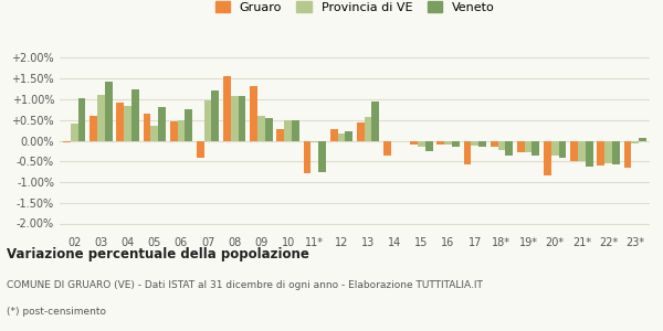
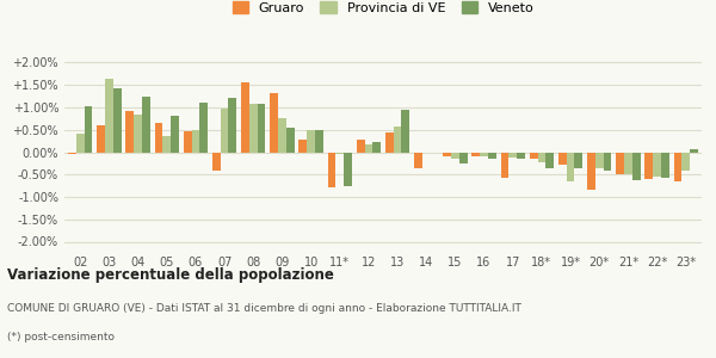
Provincia di VE/03: 1.10% -> 1.65%
Veneto/06: 0.76% -> 1.10%
Provincia di VE/09: 0.60% -> 0.75%
Provincia di VE/19*: -0.28% -> -0.65%
Provincia di VE/23*: -0.07% -> -0.40%
